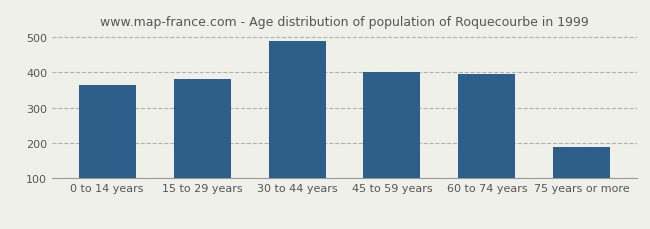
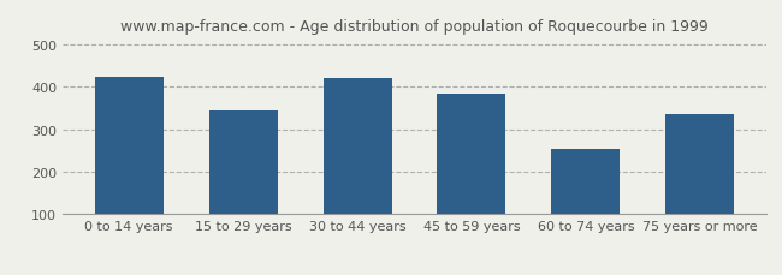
0 to 14 years: 365 -> 425
15 to 29 years: 382 -> 345
30 to 44 years: 490 -> 420
45 to 59 years: 400 -> 385
60 to 74 years: 396 -> 255
75 years or more: 190 -> 335
